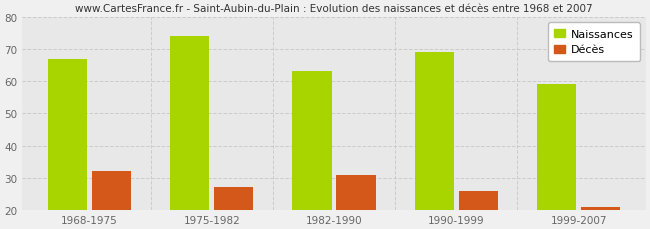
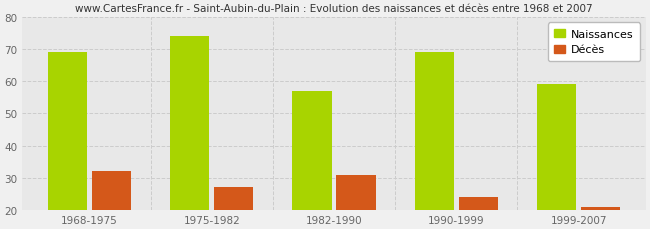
Naissances/1968-1975: 67 -> 69
Naissances/1982-1990: 63 -> 57
Décès/1990-1999: 26 -> 24
